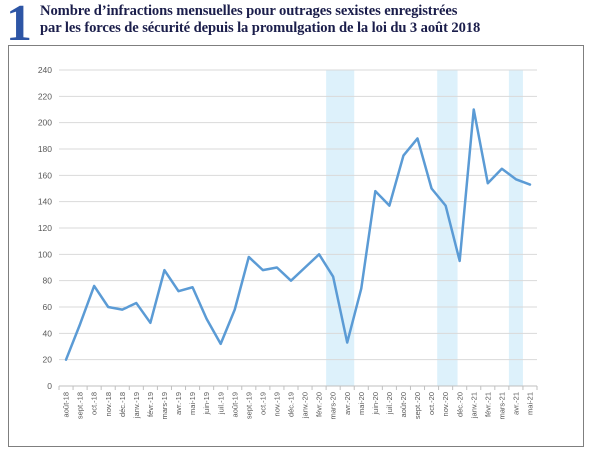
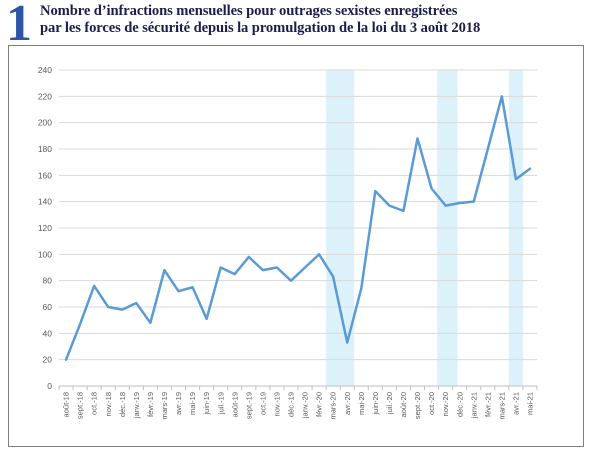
juil.-19: 32 -> 90
août-19: 58 -> 85
août-20: 175 -> 133
déc.-20: 95 -> 139
janv.-21: 210 -> 140
févr.-21: 154 -> 180
mars-21: 165 -> 220
mai-21: 153 -> 165
